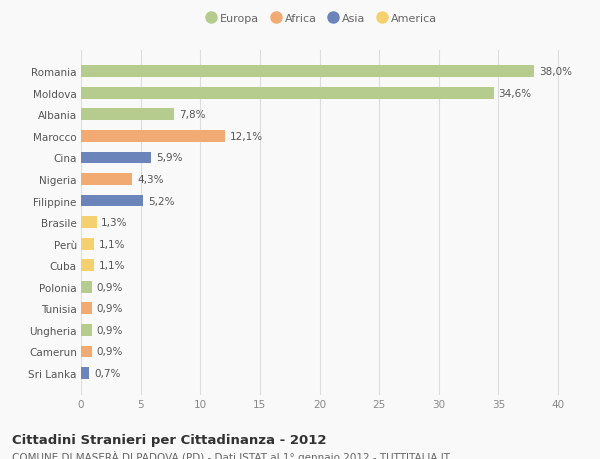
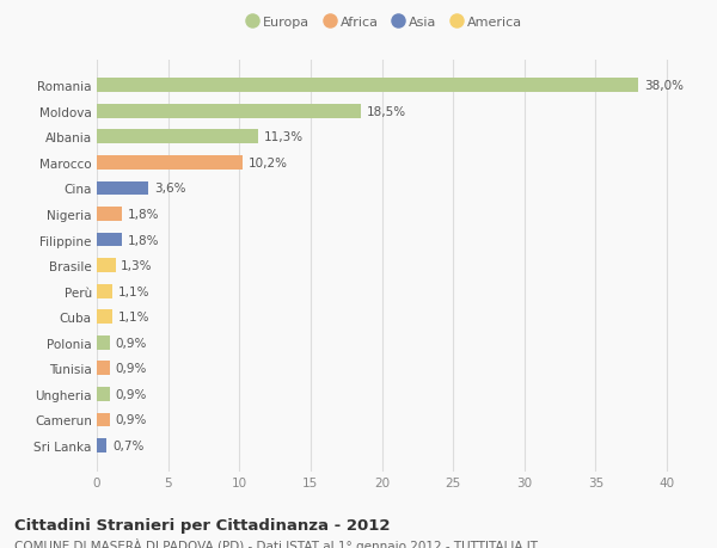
Moldova: 34,6% -> 18,5%
Albania: 7,8% -> 11,3%
Marocco: 12,1% -> 10,2%
Cina: 5,9% -> 3,6%
Nigeria: 4,3% -> 1,8%
Filippine: 5,2% -> 1,8%
